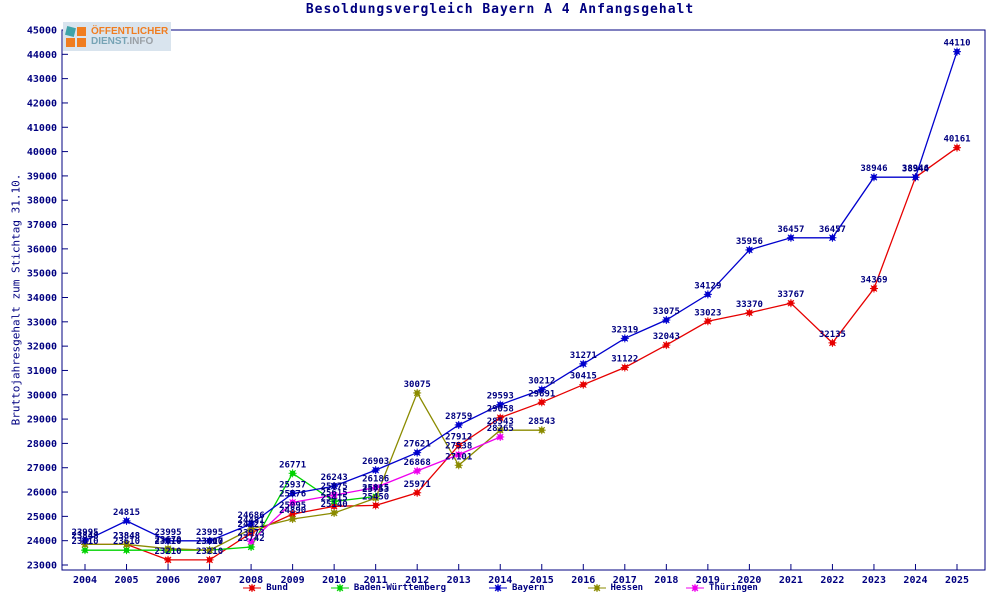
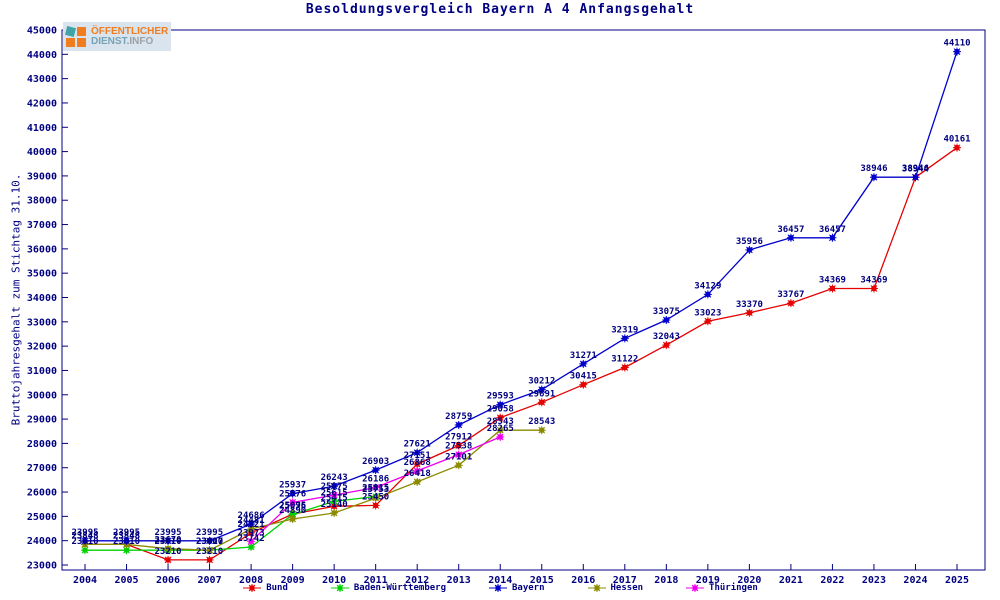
Bayern/2005: 24815 -> 23995
Baden-Württemberg/2009: 26771 -> 25076
Bund/2012: 25971 -> 27151
Hessen/2012: 30075 -> 26418
Bund/2022: 32135 -> 34369
